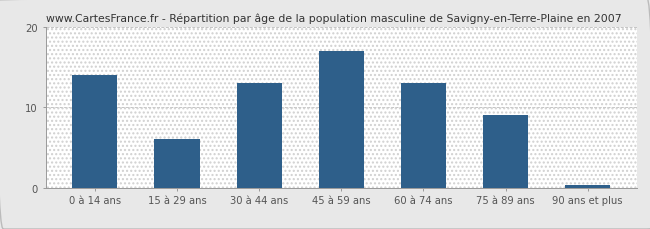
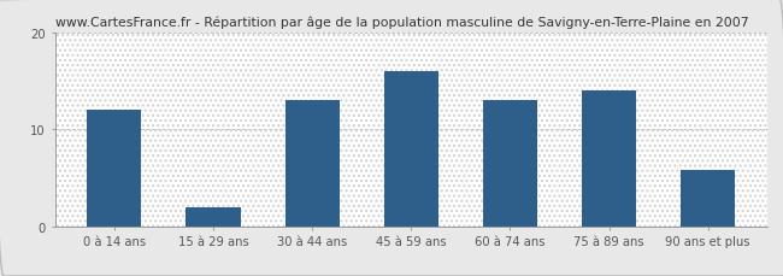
0 à 14 ans: 14.0 -> 12.0
15 à 29 ans: 6.0 -> 2.0
45 à 59 ans: 17.0 -> 16.0
75 à 89 ans: 9.0 -> 14.0
90 ans et plus: 0.3 -> 5.8
